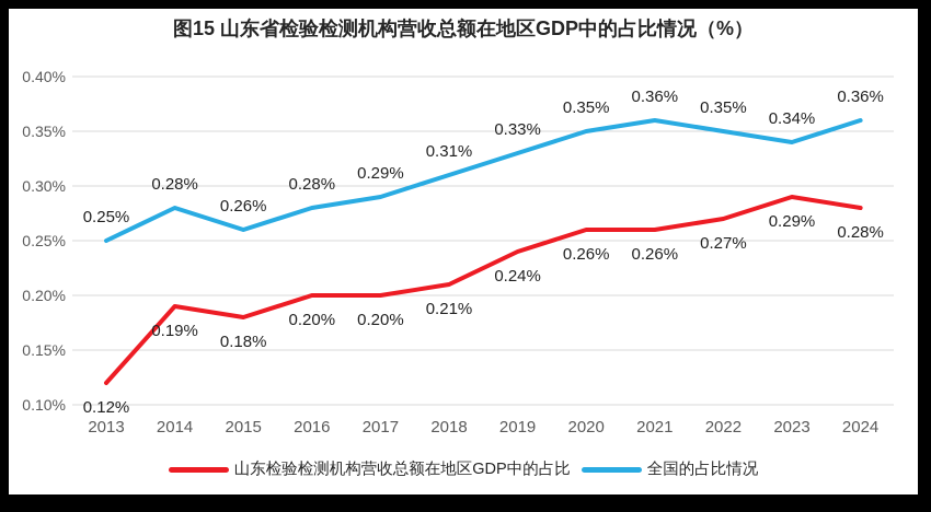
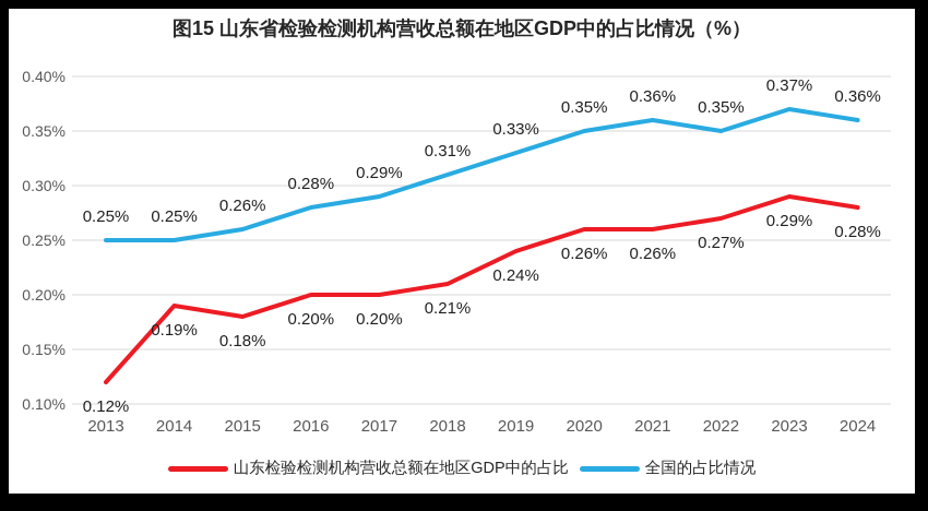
全国的占比情况/2014: 0.28% -> 0.25%
全国的占比情况/2023: 0.34% -> 0.37%
